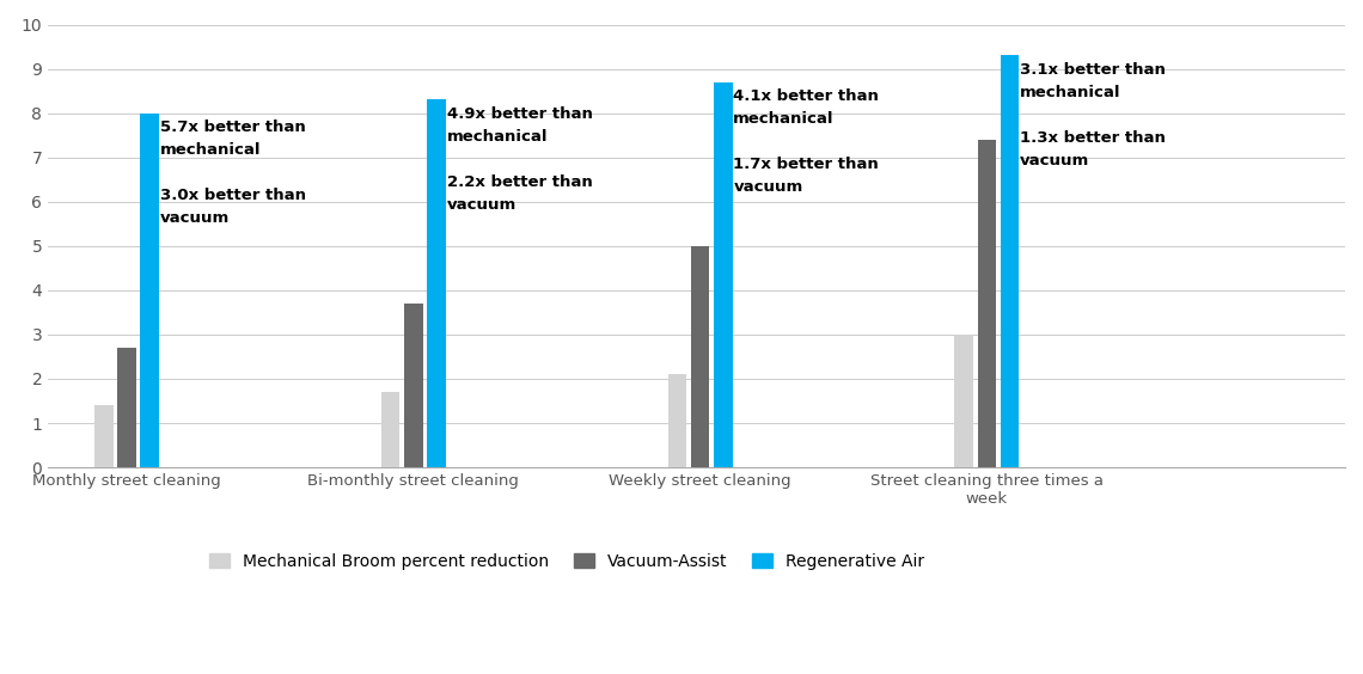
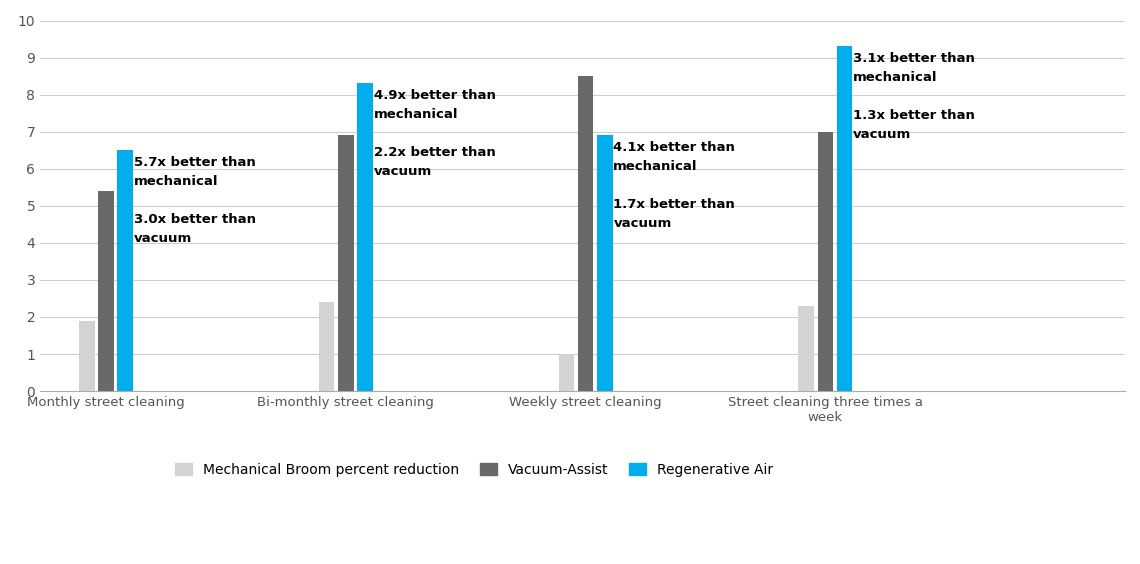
Mechanical Broom percent reduction/Monthly street cleaning: 1.4 -> 1.9
Vacuum-Assist/Monthly street cleaning: 2.7 -> 5.4
Regenerative Air/Monthly street cleaning: 8.0 -> 6.5
Mechanical Broom percent reduction/Bi-monthly street cleaning: 1.7 -> 2.4
Vacuum-Assist/Bi-monthly street cleaning: 3.7 -> 6.9
Mechanical Broom percent reduction/Weekly street cleaning: 2.1 -> 1.0
Vacuum-Assist/Weekly street cleaning: 5.0 -> 8.5
Regenerative Air/Weekly street cleaning: 8.7 -> 6.9
Mechanical Broom percent reduction/Street cleaning three times a week: 3.0 -> 2.3
Vacuum-Assist/Street cleaning three times a week: 7.4 -> 7.0
